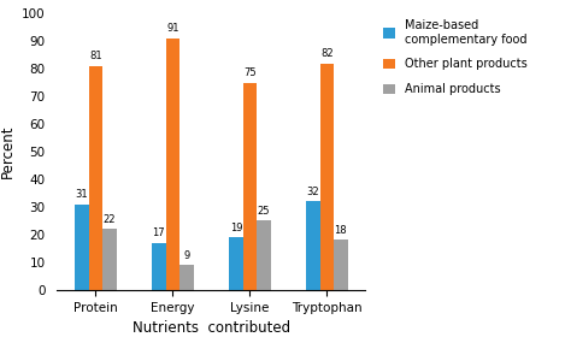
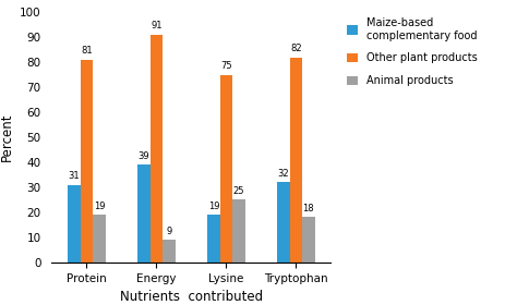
Animal products/Protein: 22 -> 19
Maize-based complementary food/Energy: 17 -> 39
